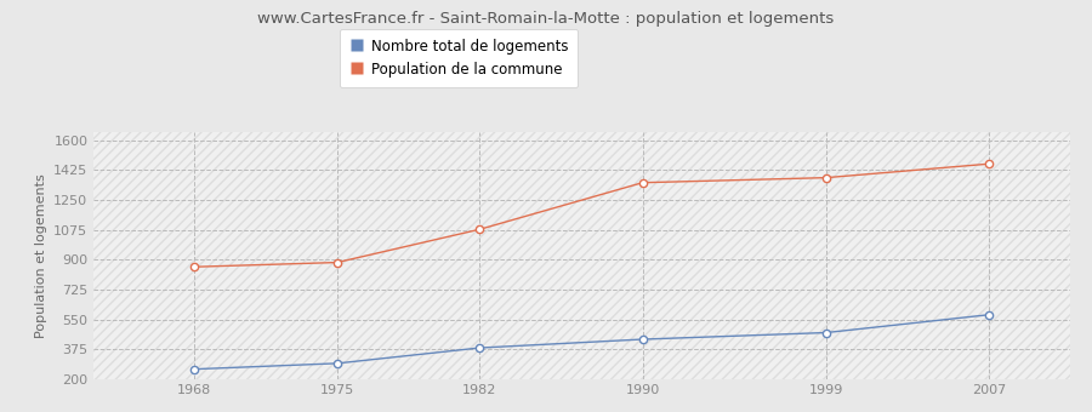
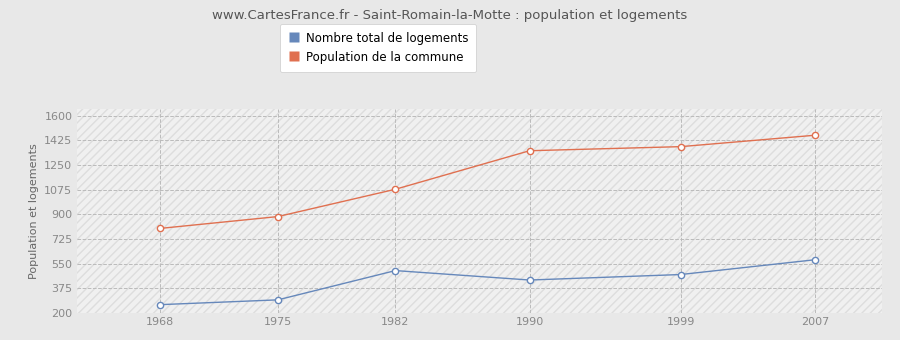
Population de la commune/1968: 860 -> 800
Nombre total de logements/1982: 380 -> 500
